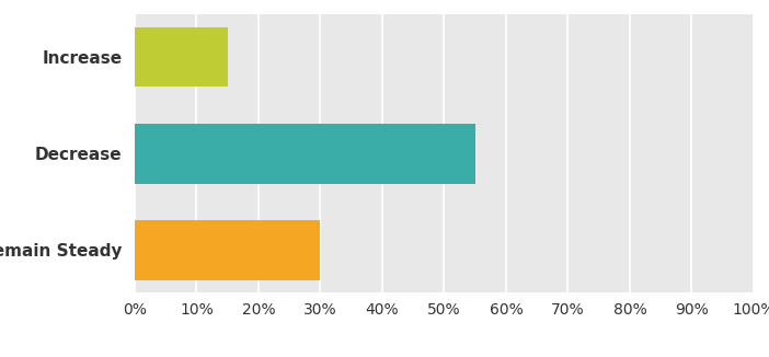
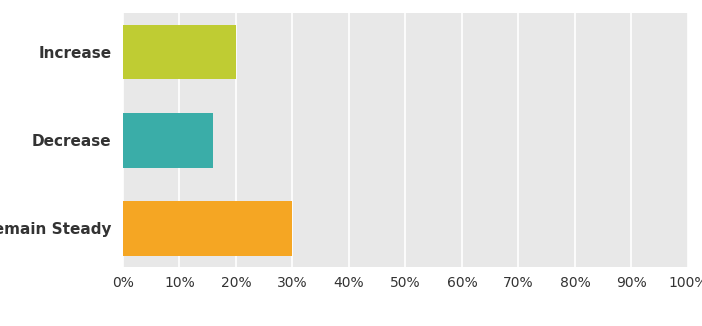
Increase: 15% -> 20%
Decrease: 55% -> 16%
